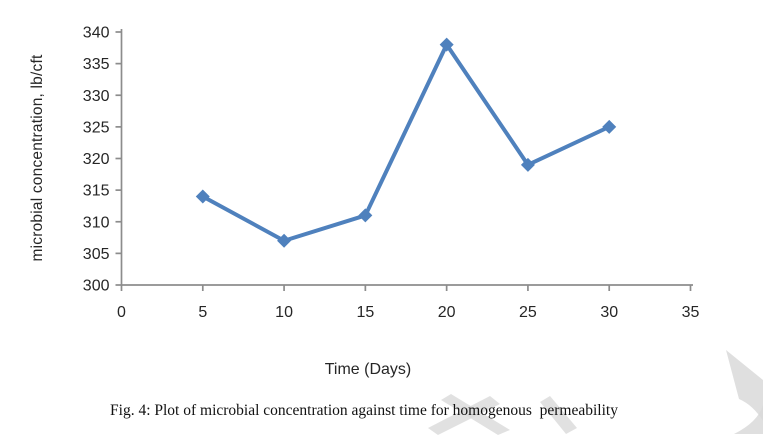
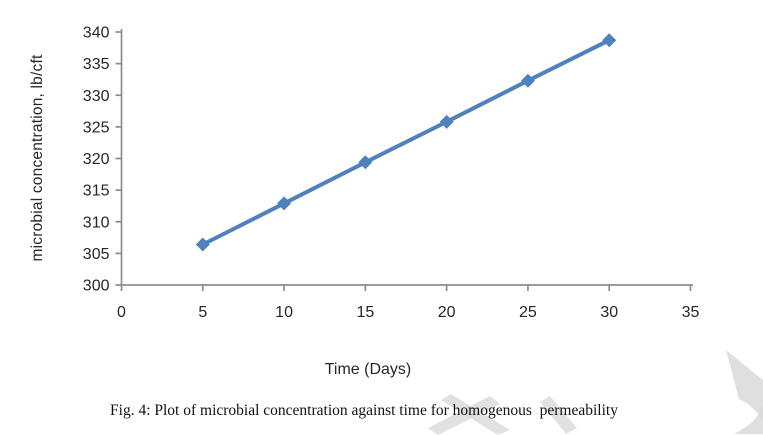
5: 314 -> 306
10: 307 -> 313
15: 311 -> 319
20: 338 -> 326
25: 319 -> 332
30: 325 -> 339
